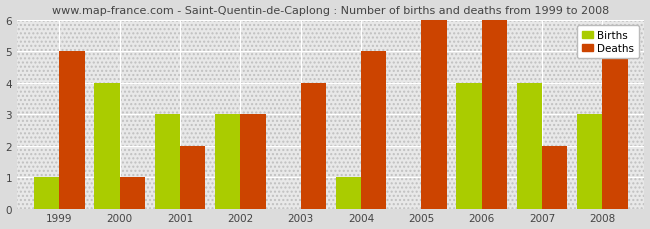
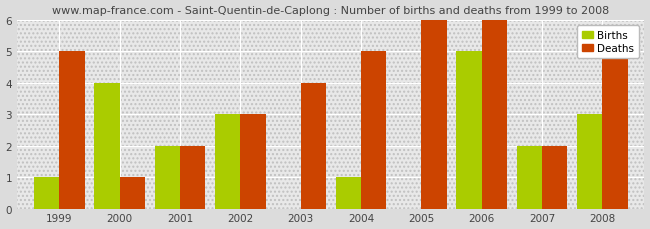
Births/2001: 3 -> 2
Births/2006: 4 -> 5
Births/2007: 4 -> 2
